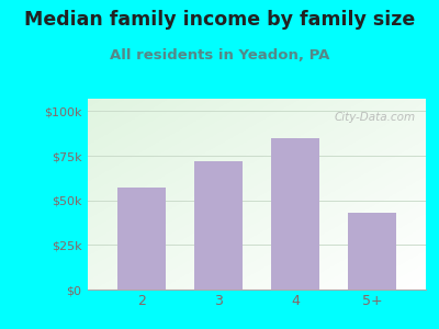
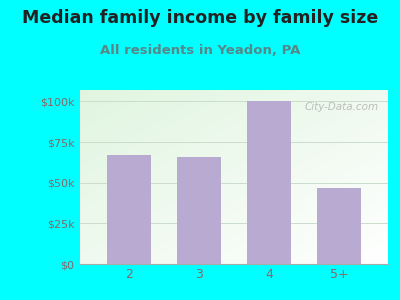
2: $57k -> $67k
3: $72k -> $66k
4: $85k -> $100k
5+: $43k -> $47k
